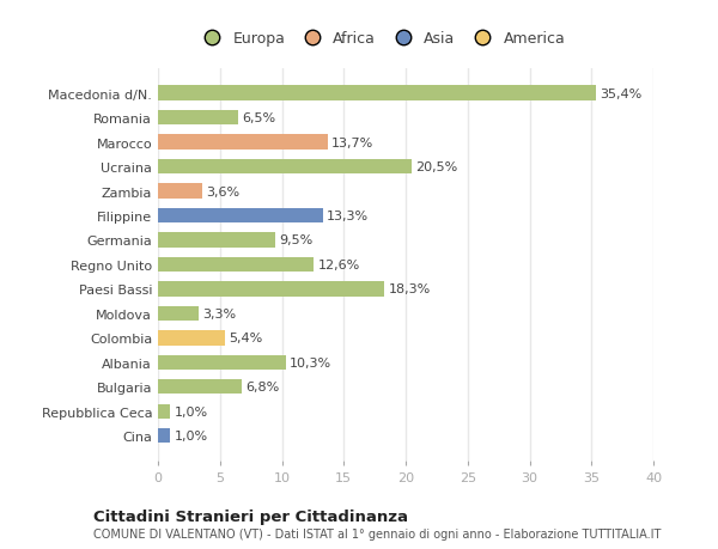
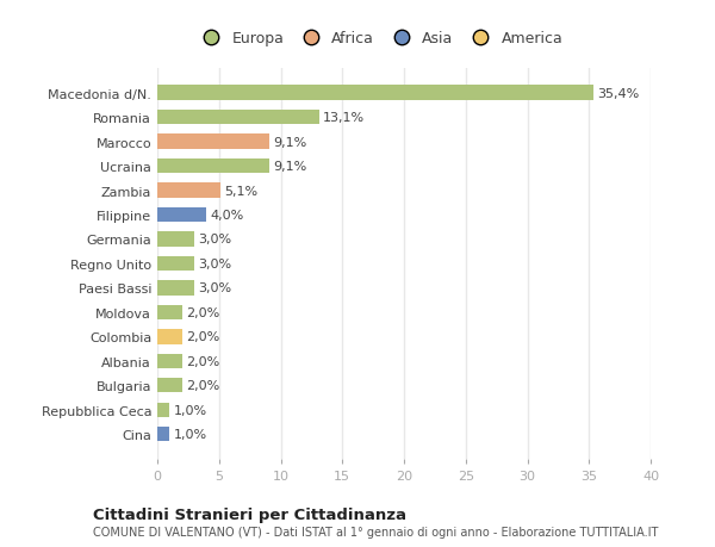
Romania: 6,5% -> 13,1%
Marocco: 13,7% -> 9,1%
Ucraina: 20,5% -> 9,1%
Zambia: 3,6% -> 5,1%
Filippine: 13,3% -> 4,0%
Germania: 9,5% -> 3,0%
Regno Unito: 12,6% -> 3,0%
Paesi Bassi: 18,3% -> 3,0%
Moldova: 3,3% -> 2,0%
Colombia: 5,4% -> 2,0%
Albania: 10,3% -> 2,0%
Bulgaria: 6,8% -> 2,0%
